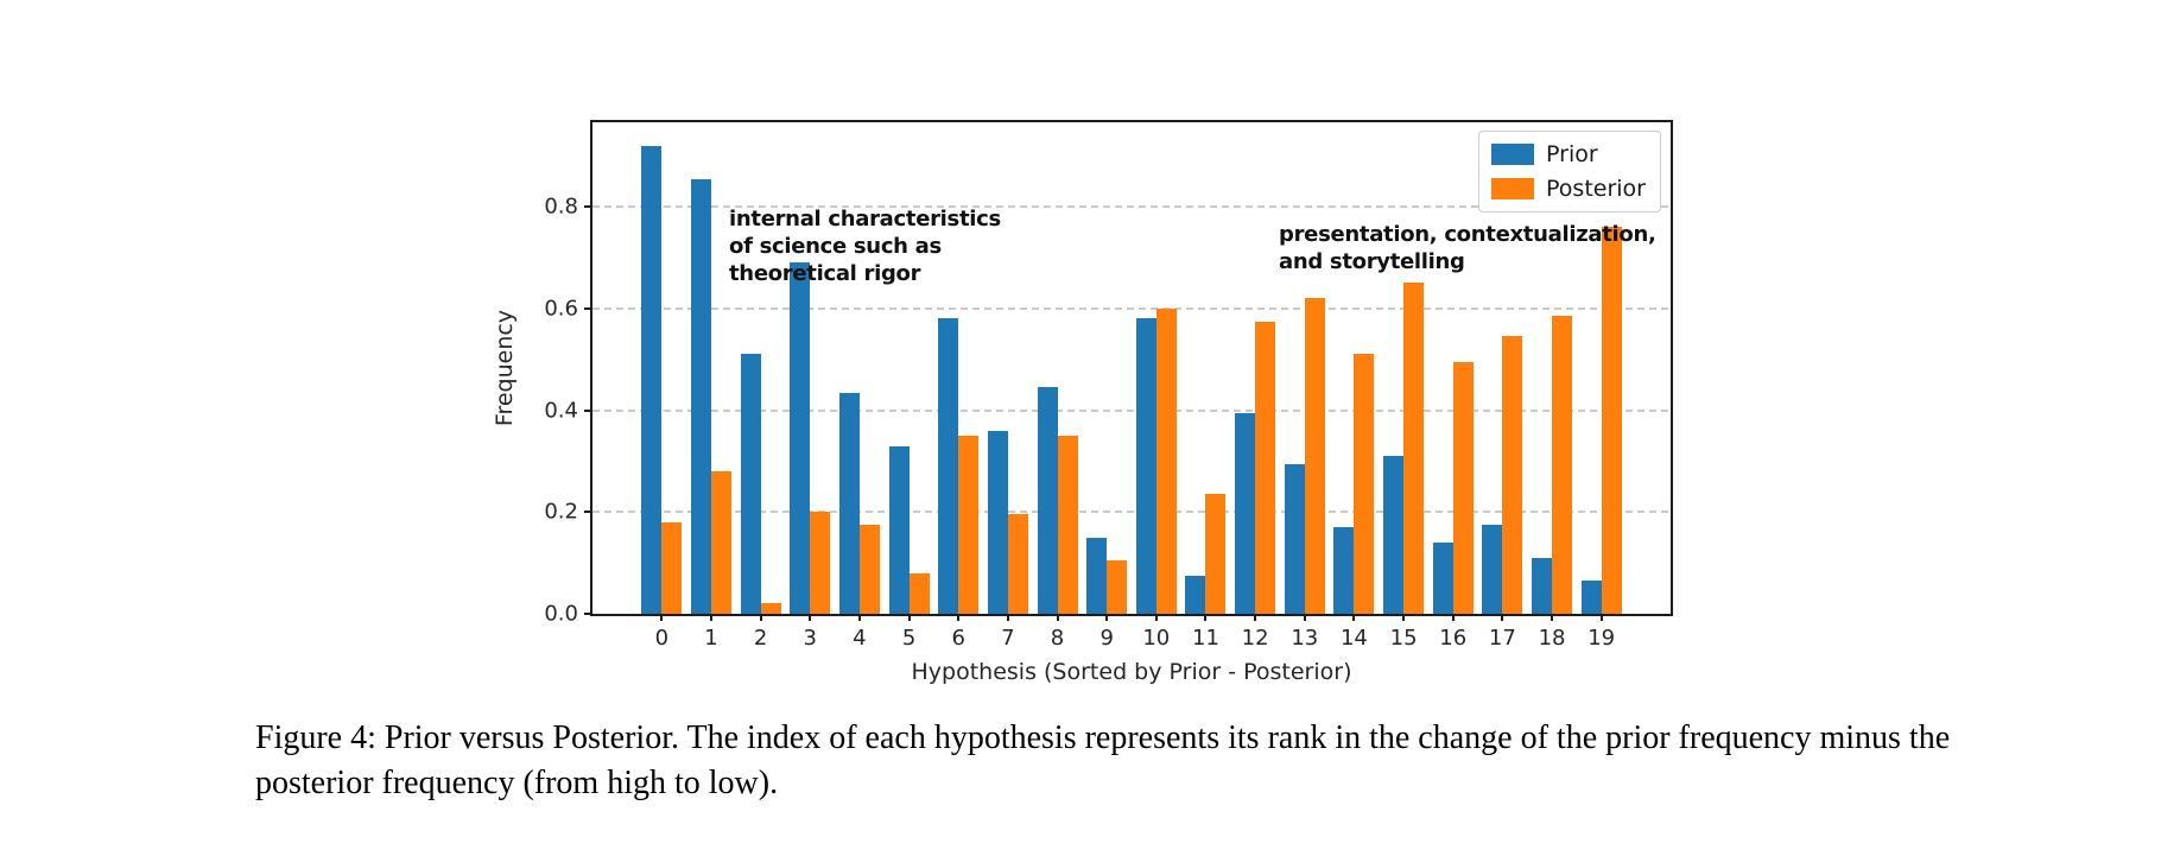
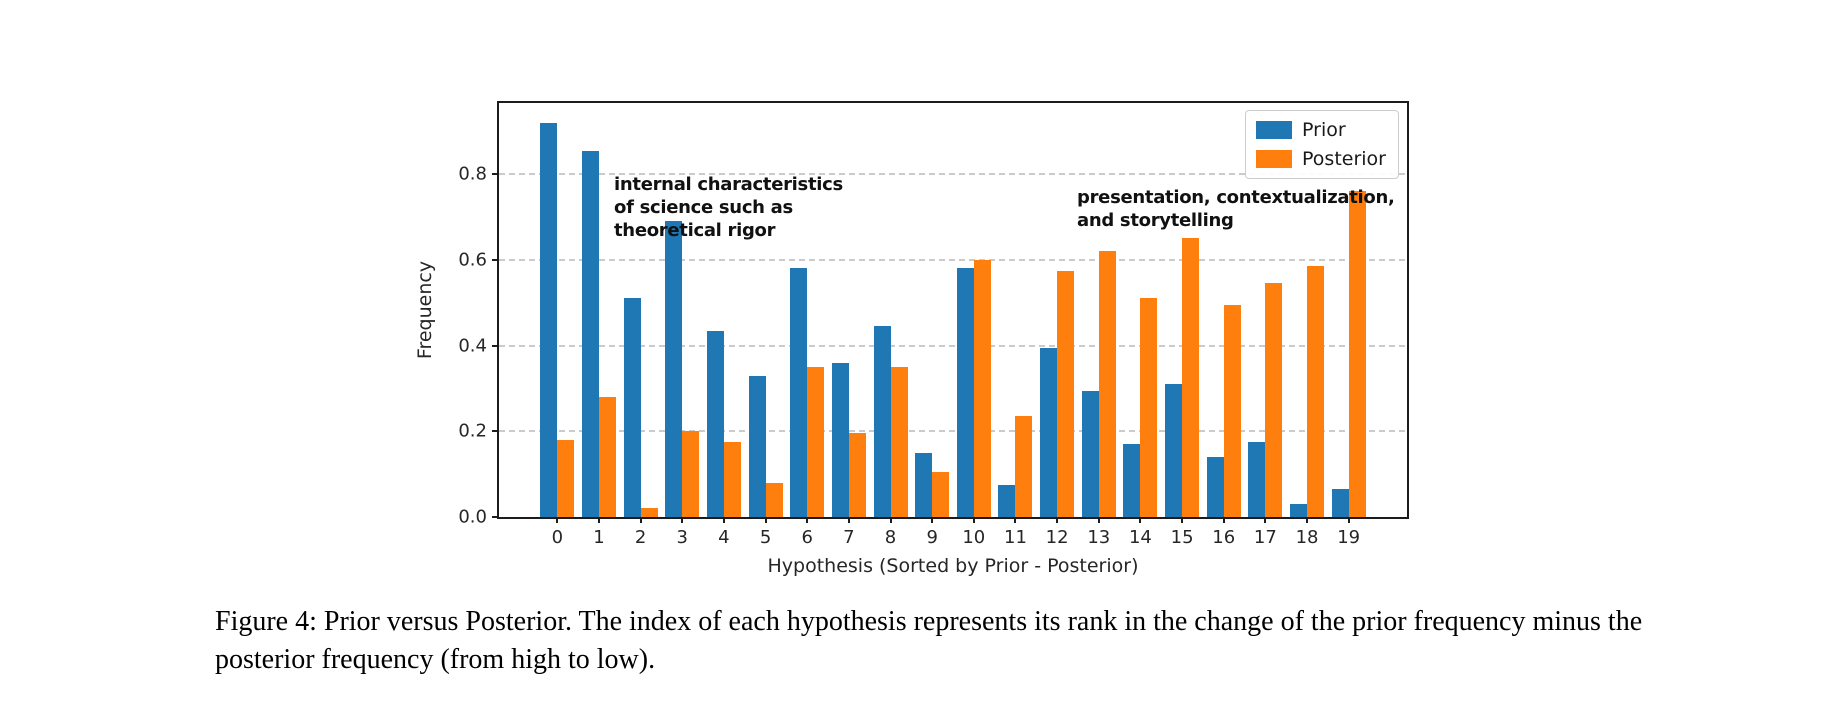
Prior/18: 0.11 -> 0.03
